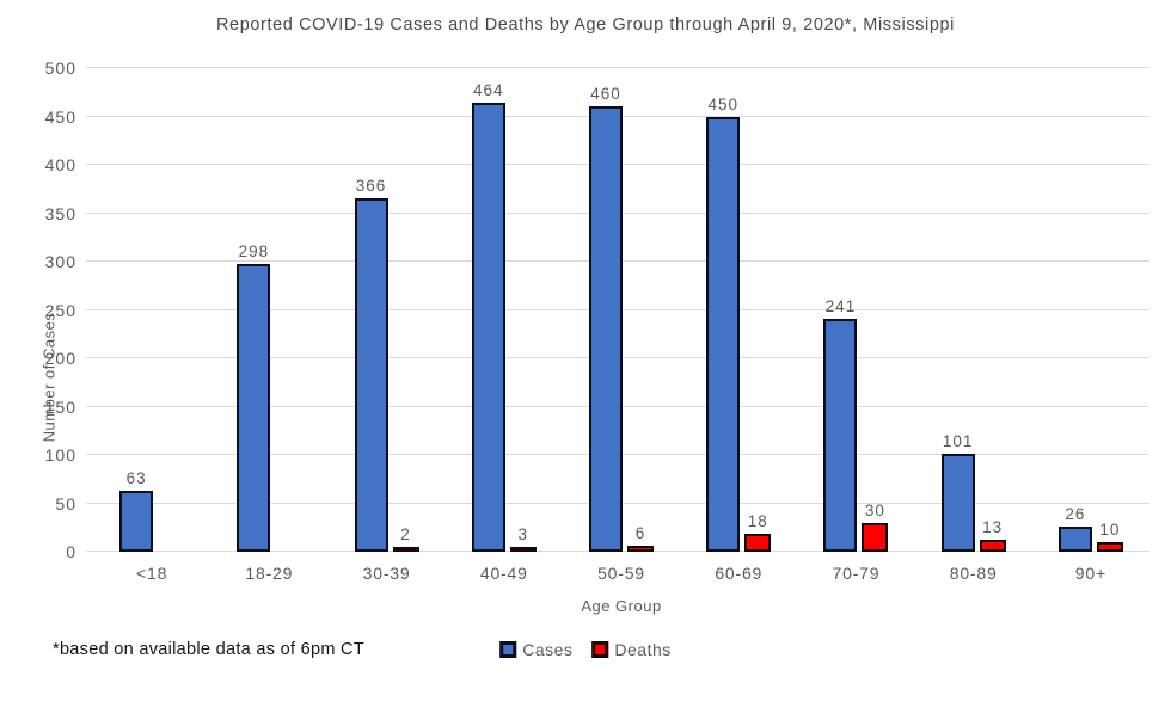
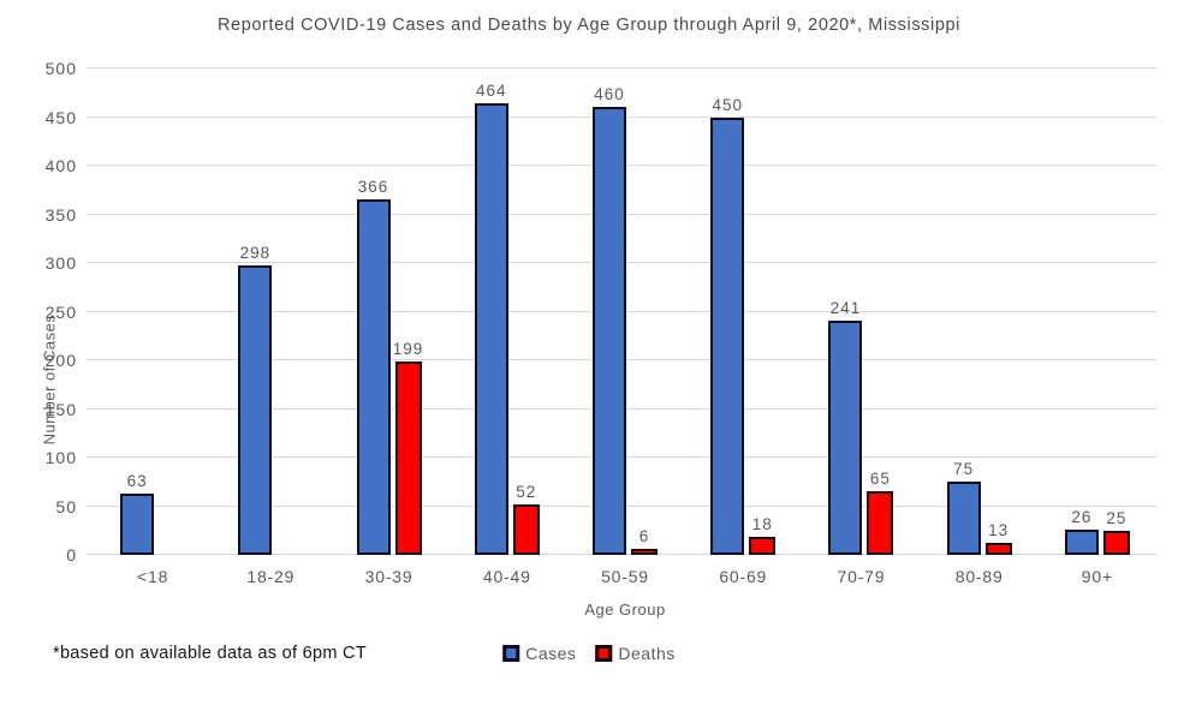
Deaths/30-39: 2 -> 199
Deaths/40-49: 3 -> 52
Deaths/70-79: 30 -> 65
Cases/80-89: 101 -> 75
Deaths/90+: 10 -> 25
